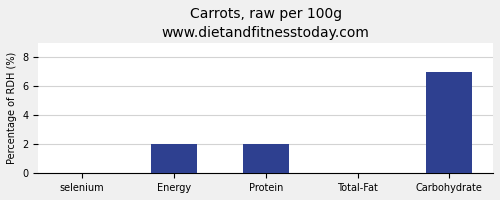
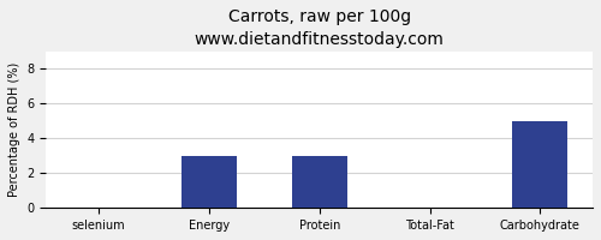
Energy: 2 -> 3
Protein: 2 -> 3
Carbohydrate: 7 -> 5
